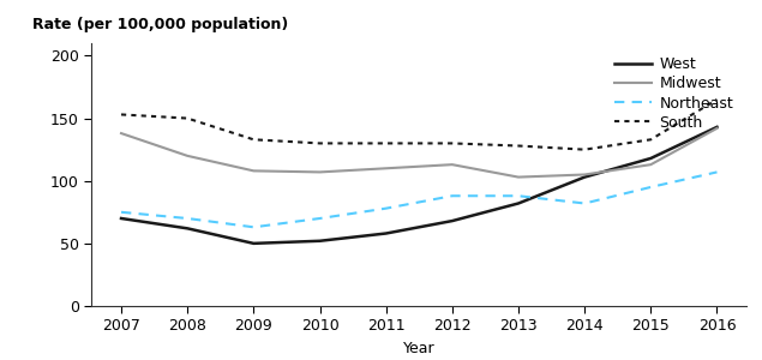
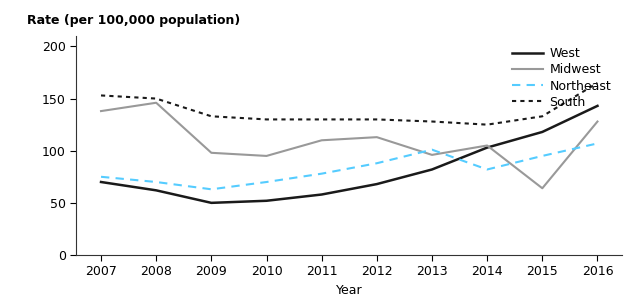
Midwest/2008: 120 -> 146
Midwest/2009: 108 -> 98
Midwest/2010: 107 -> 95
Midwest/2013: 103 -> 96
Northeast/2013: 88 -> 101
Midwest/2015: 113 -> 64
Midwest/2016: 142 -> 128
